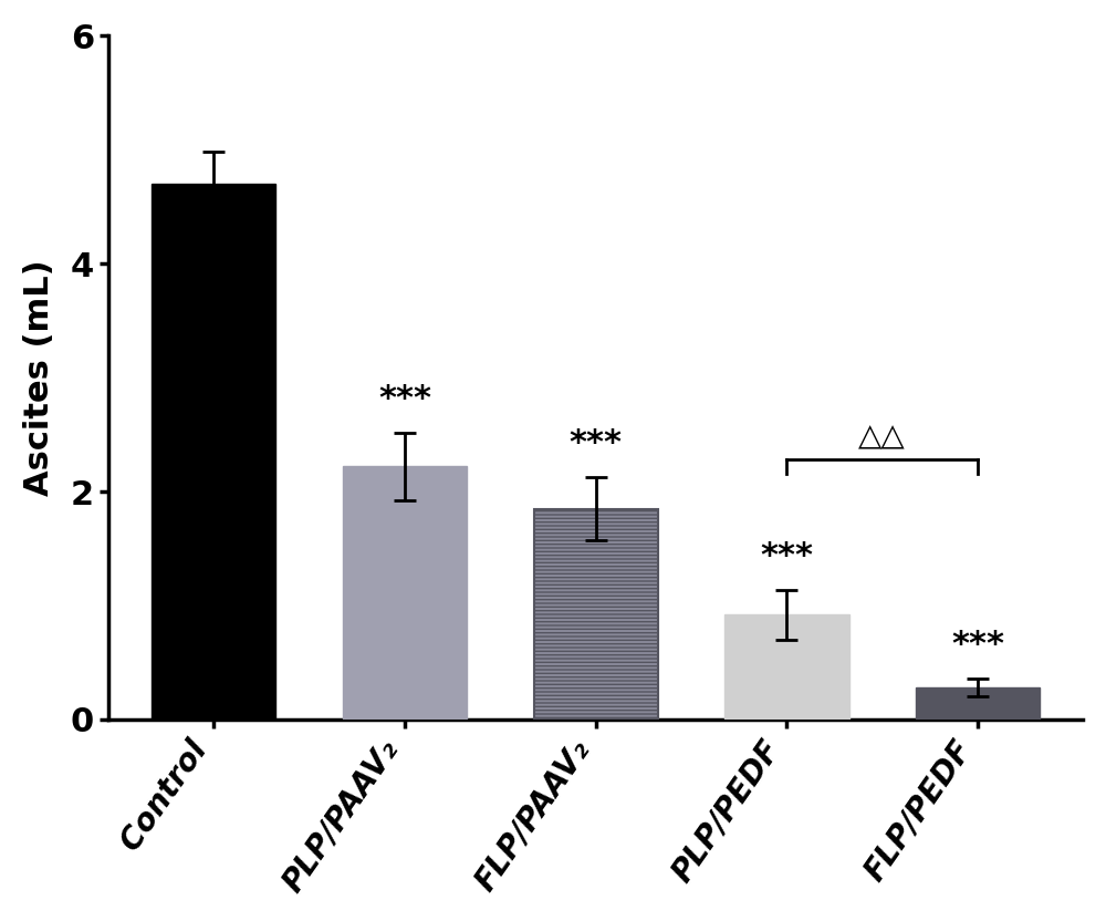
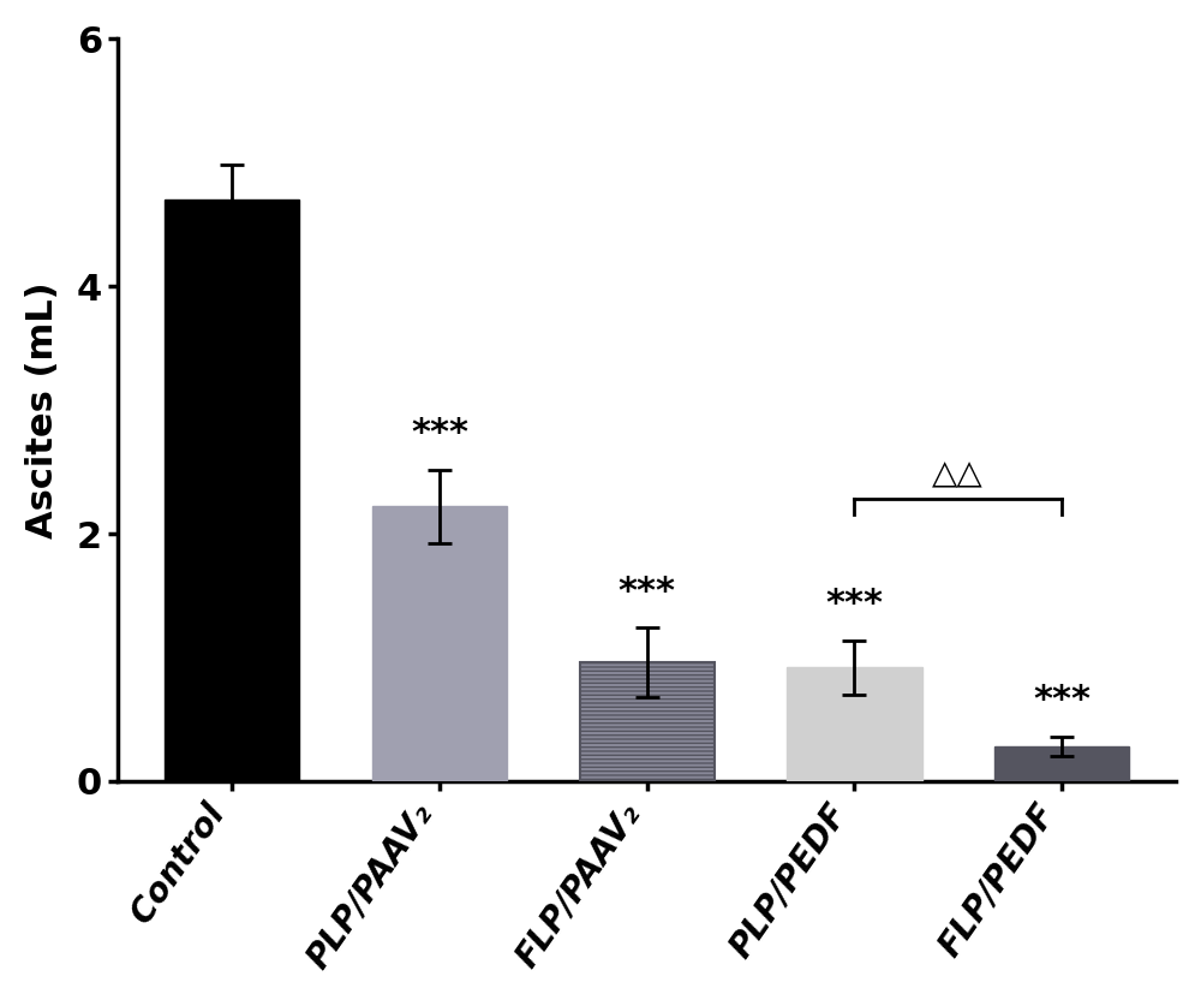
FLP/PAAV₂: 1.85 -> 0.96
